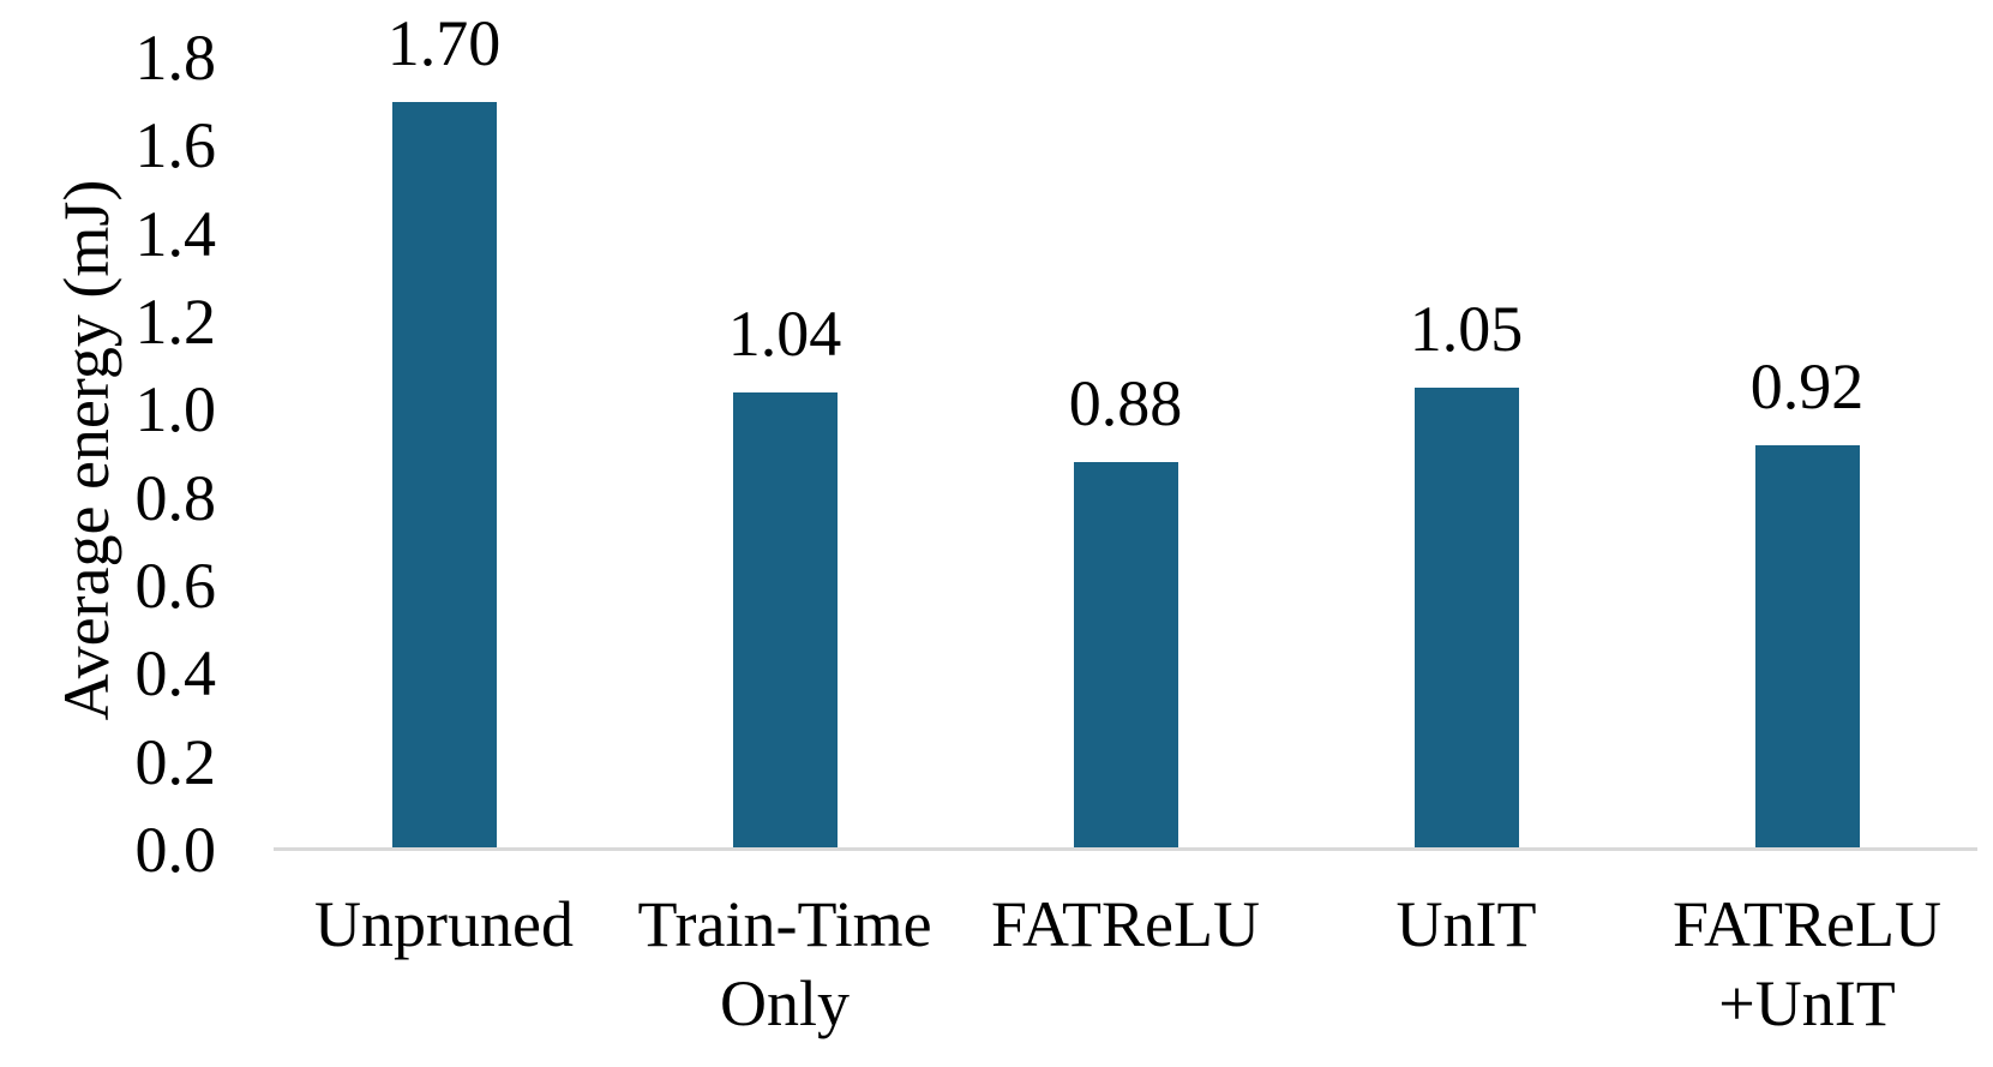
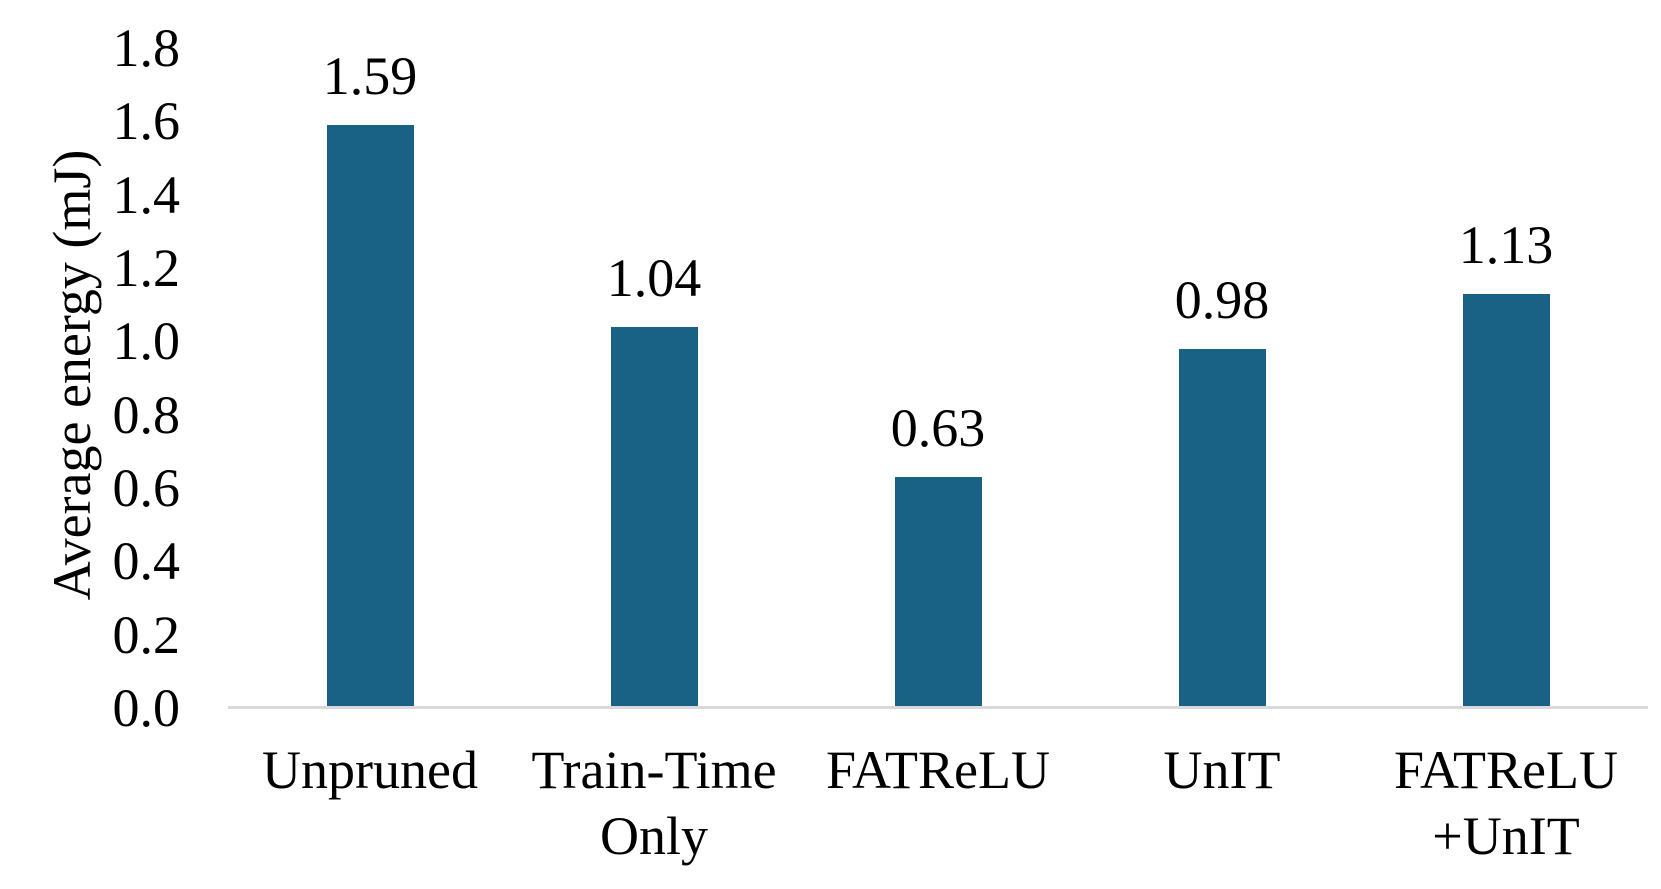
Unpruned: 1.70 -> 1.59
FATReLU: 0.88 -> 0.63
UnIT: 1.05 -> 0.98
FATReLU +UnIT: 0.92 -> 1.13
